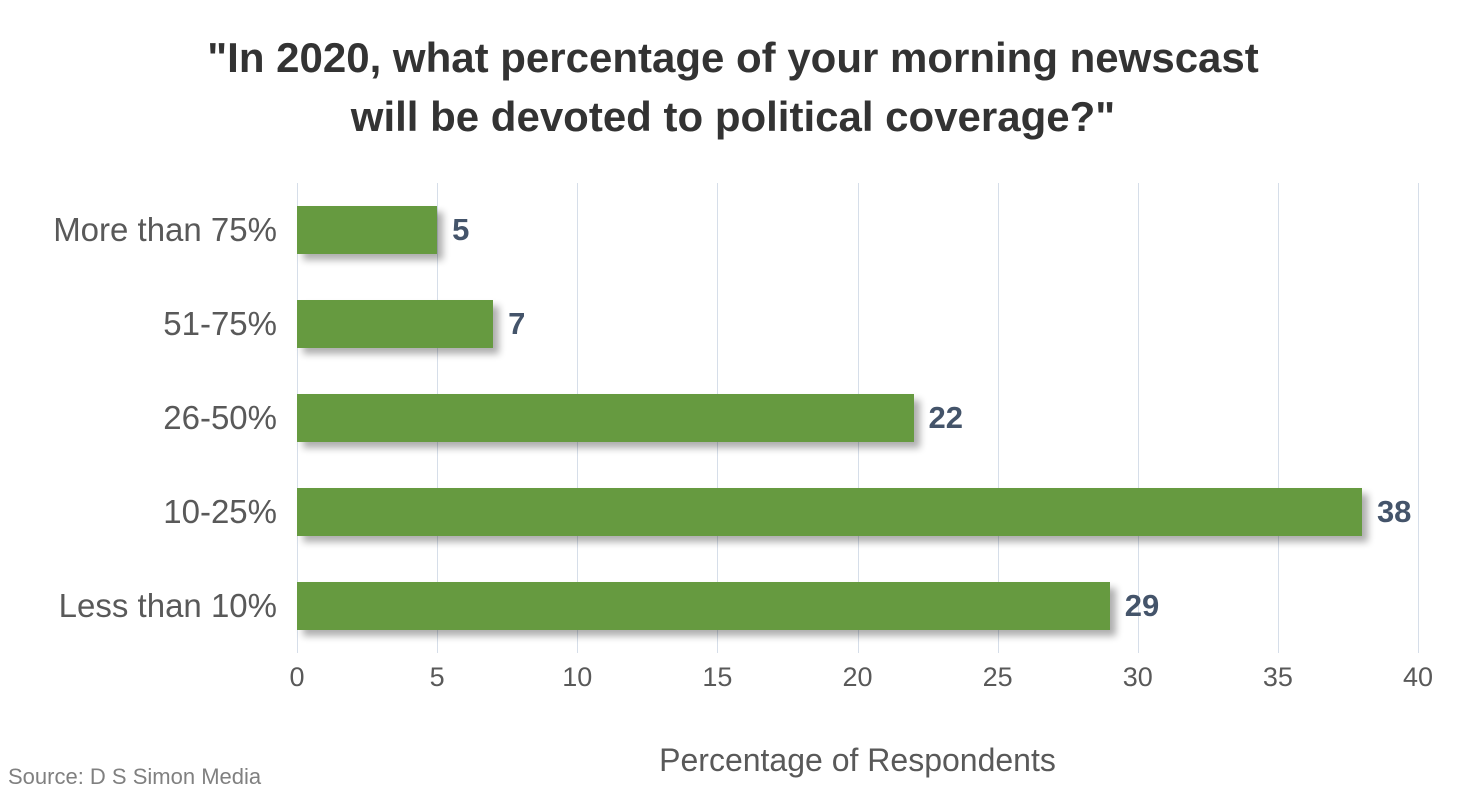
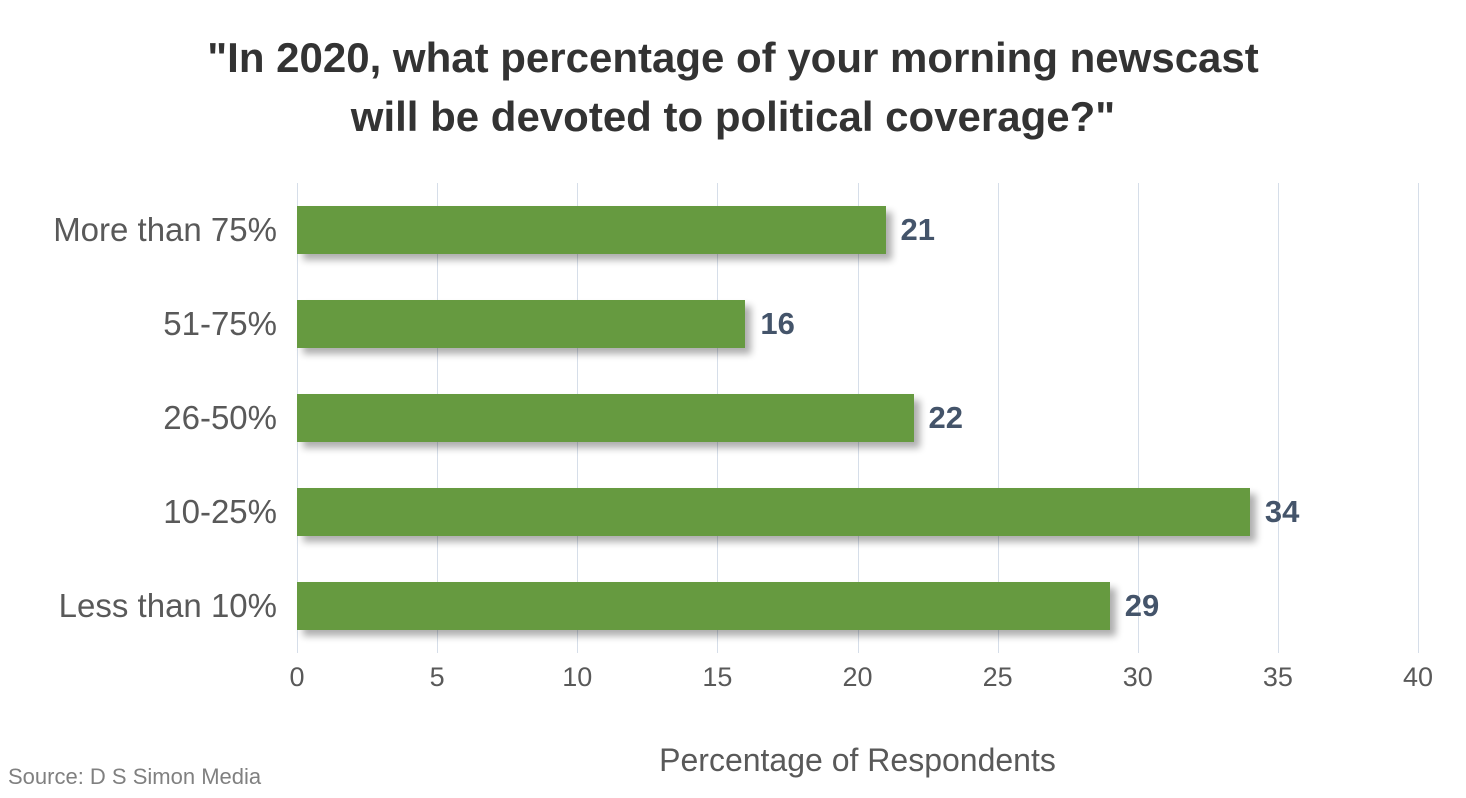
More than 75%: 5 -> 21
51-75%: 7 -> 16
10-25%: 38 -> 34
